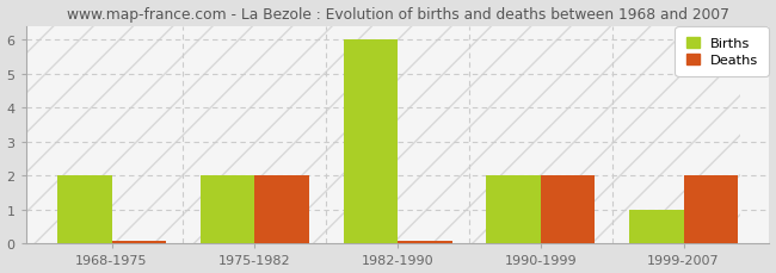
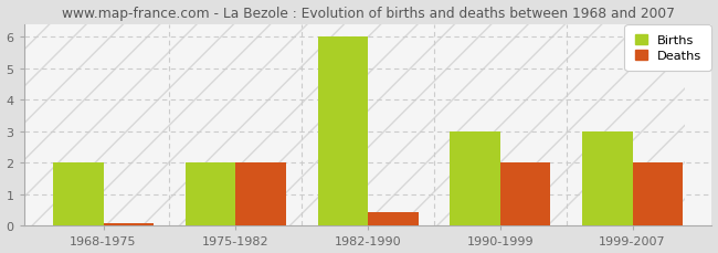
Deaths/1982-1990: 0.07 -> 0.45
Births/1990-1999: 2 -> 3
Births/1999-2007: 1 -> 3
